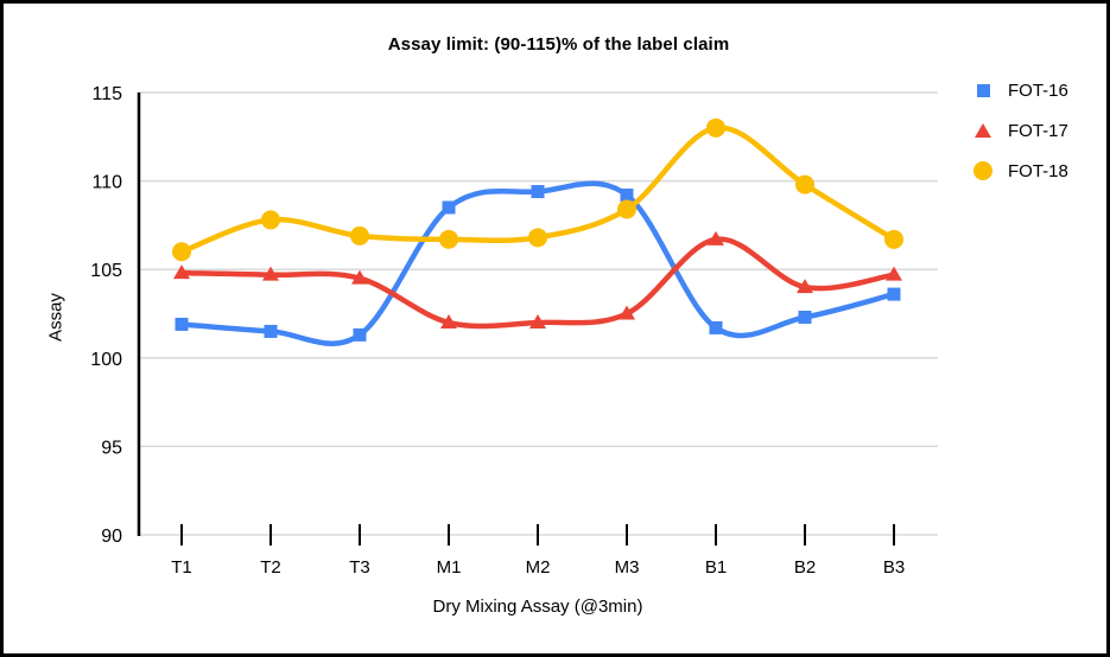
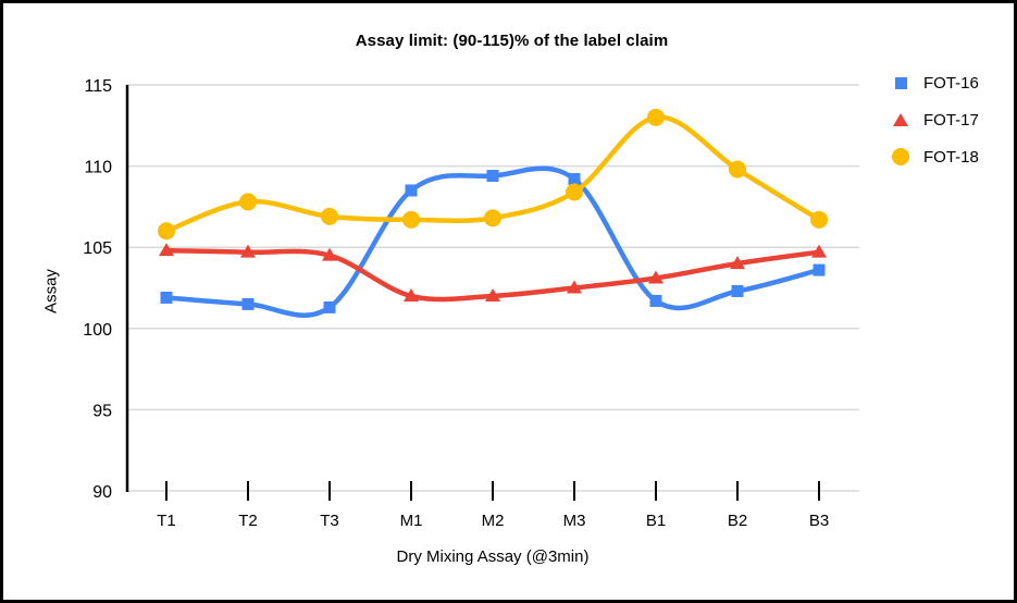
FOT-17/B1: 106.7 -> 103.1
